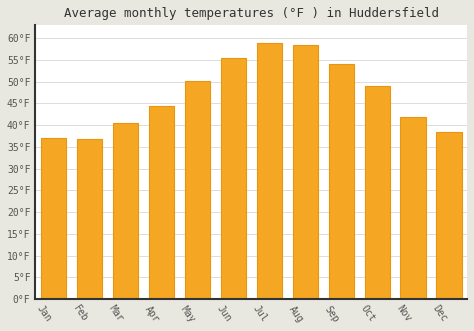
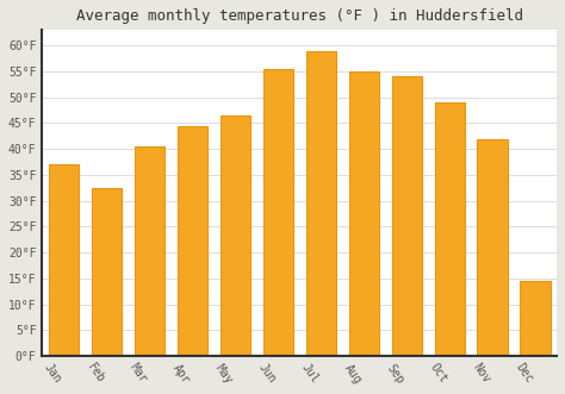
Feb: 36.8°F -> 32.5°F
May: 50.2°F -> 46.5°F
Aug: 58.5°F -> 55.0°F
Dec: 38.5°F -> 14.5°F
